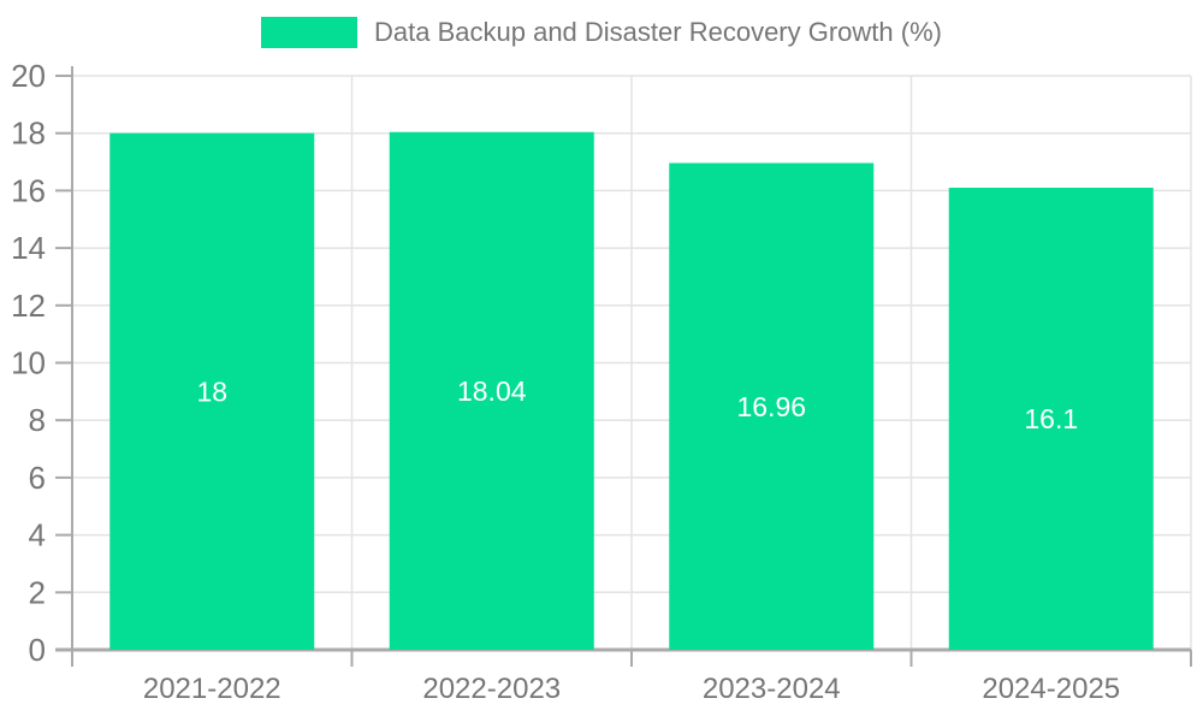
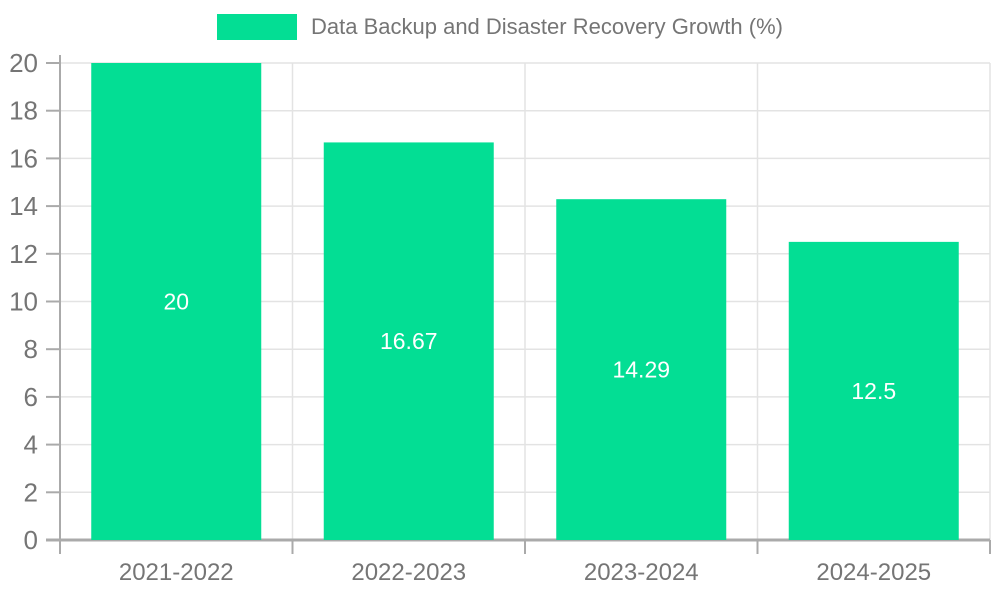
2021-2022: 18 -> 20
2022-2023: 18.04 -> 16.67
2023-2024: 16.96 -> 14.29
2024-2025: 16.1 -> 12.5
